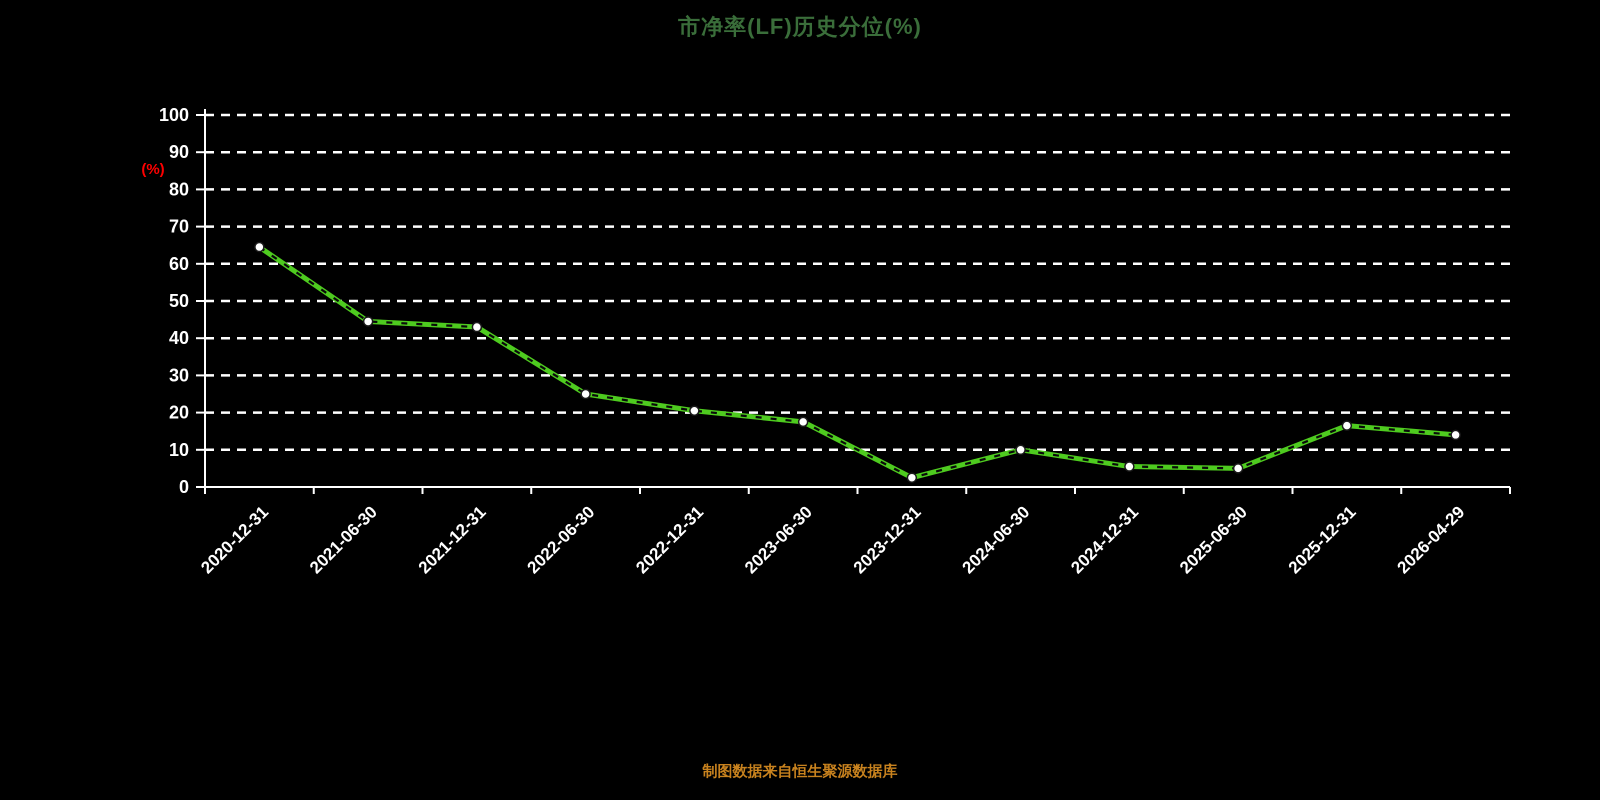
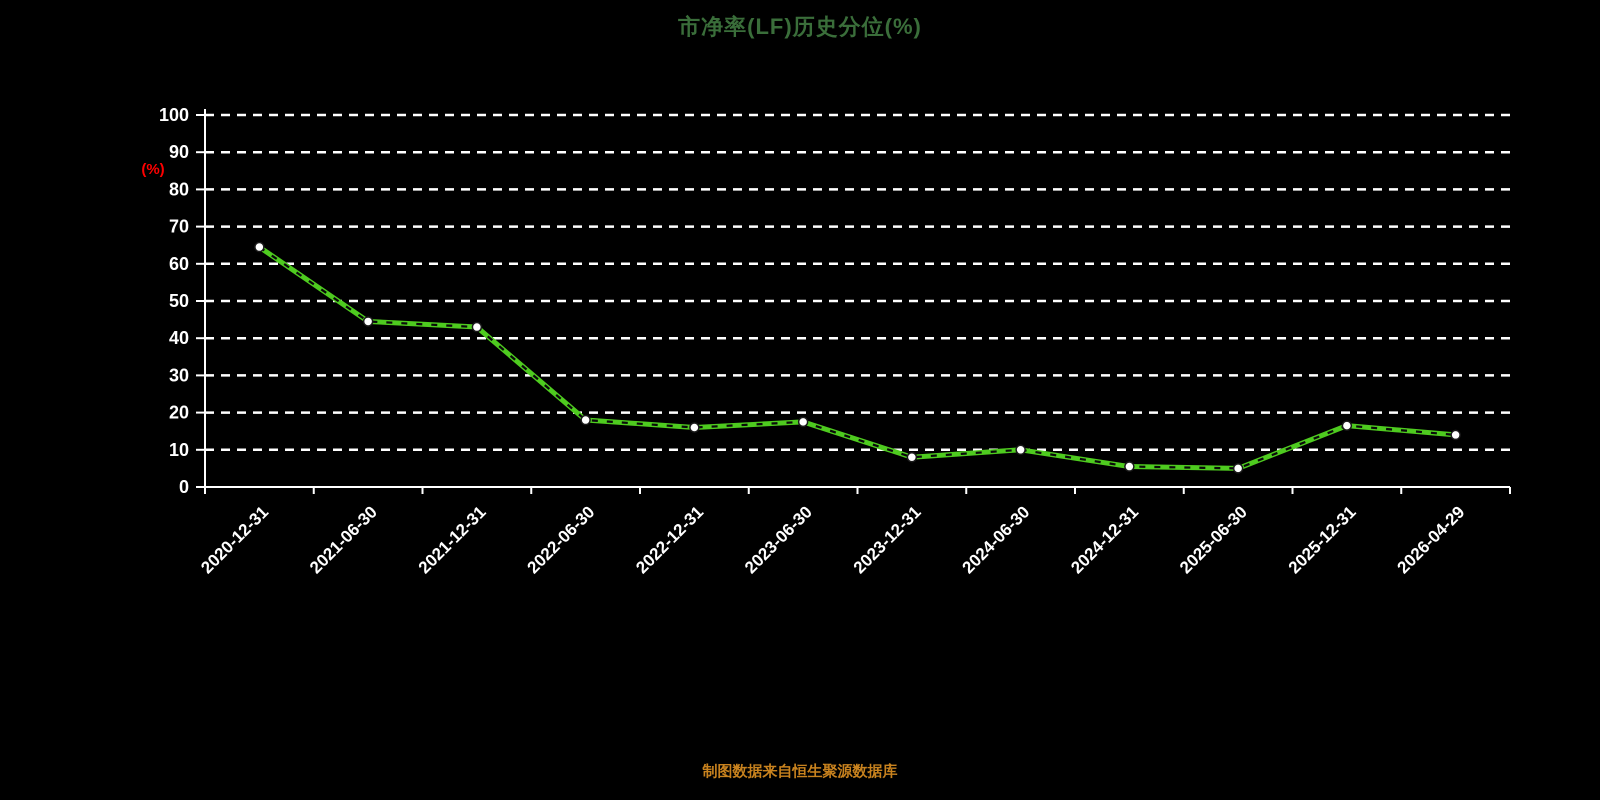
2022-06-30: 25 -> 18
2022-12-31: 20 -> 16
2023-12-31: 2 -> 8
